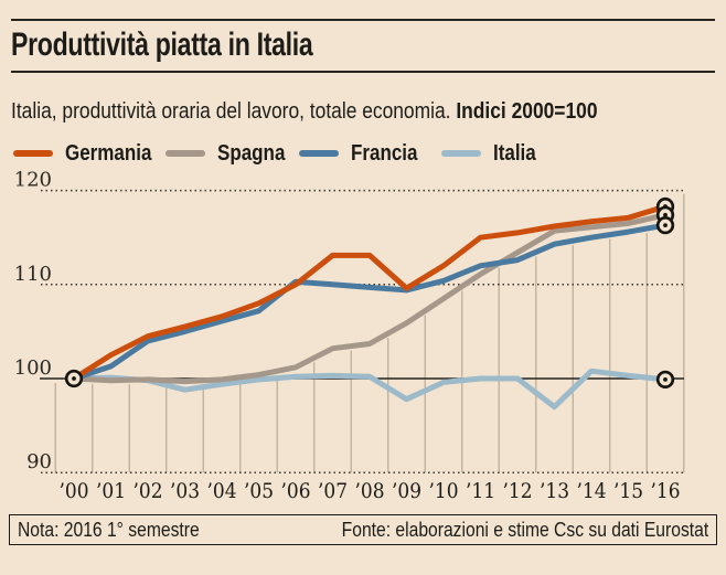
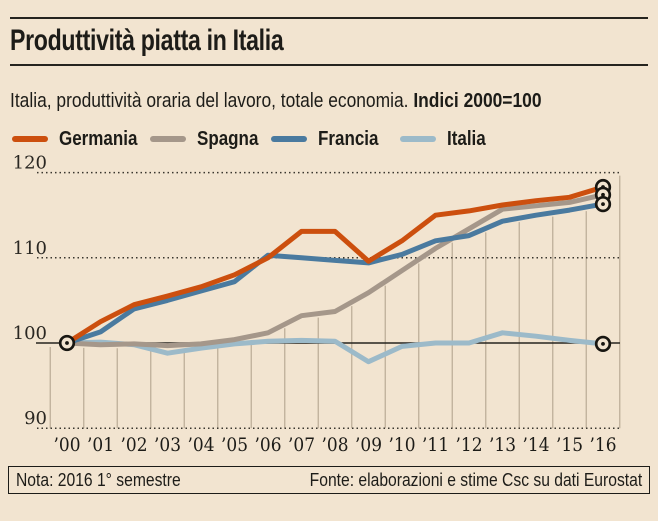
Italia/’13: 97 -> 101
